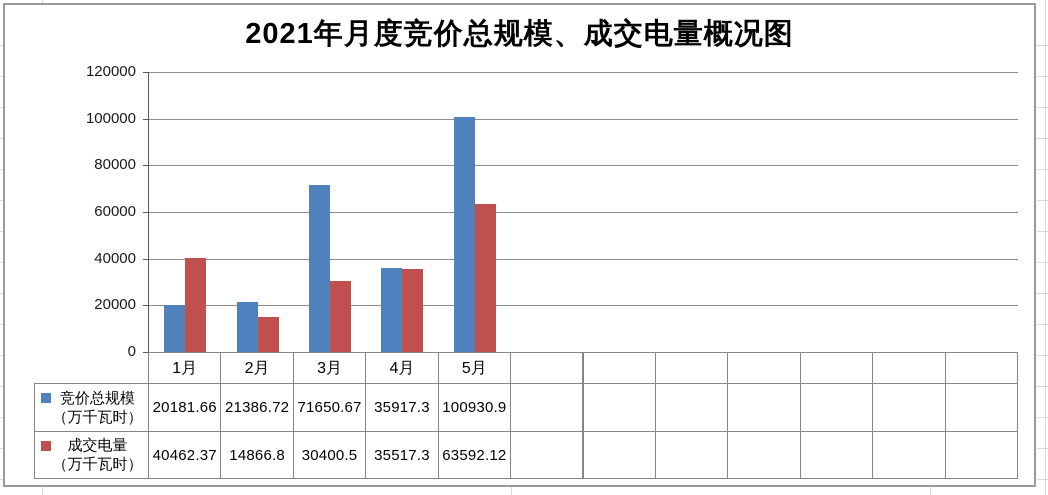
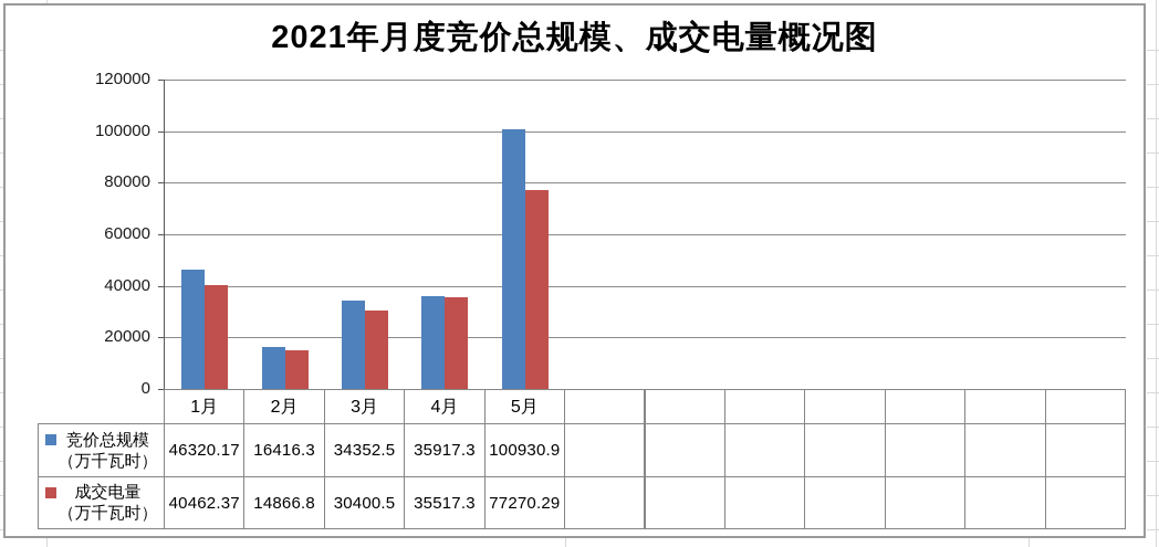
竞价总规模/1月: 20181.66 -> 46320.17
竞价总规模/2月: 21386.72 -> 16416.3
竞价总规模/3月: 71650.67 -> 34352.5
成交电量/5月: 63592.12 -> 77270.29
